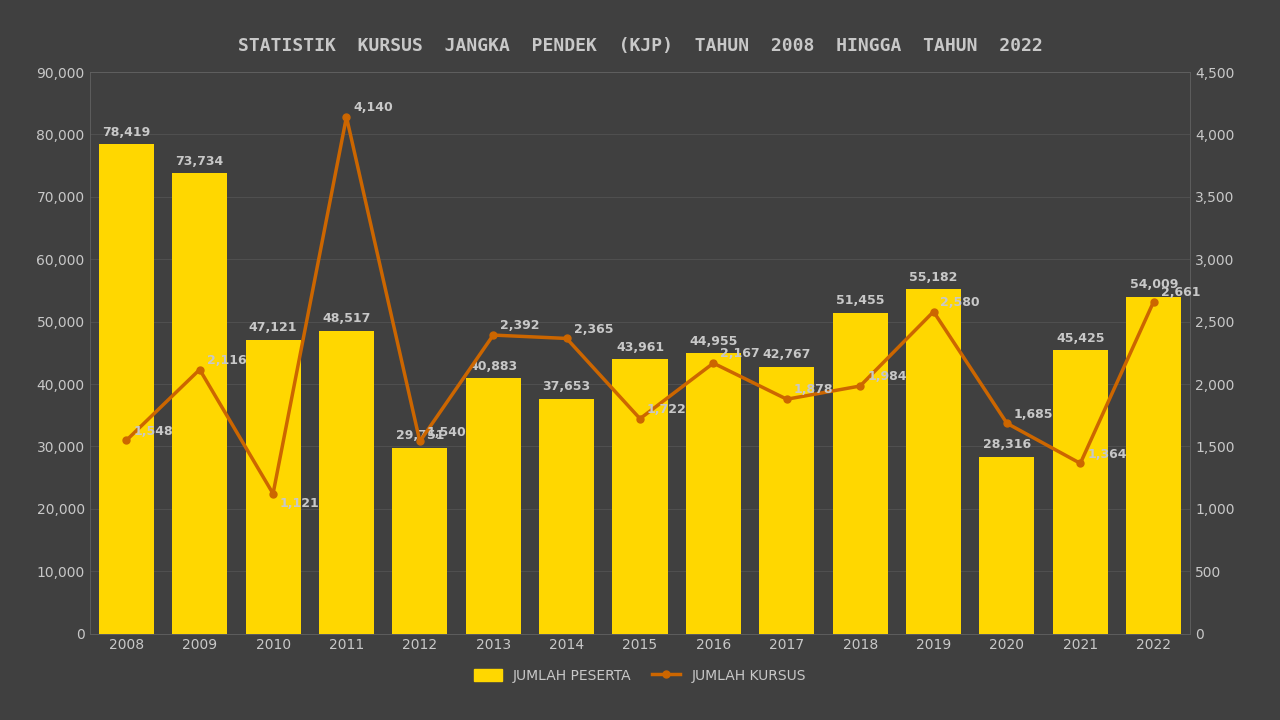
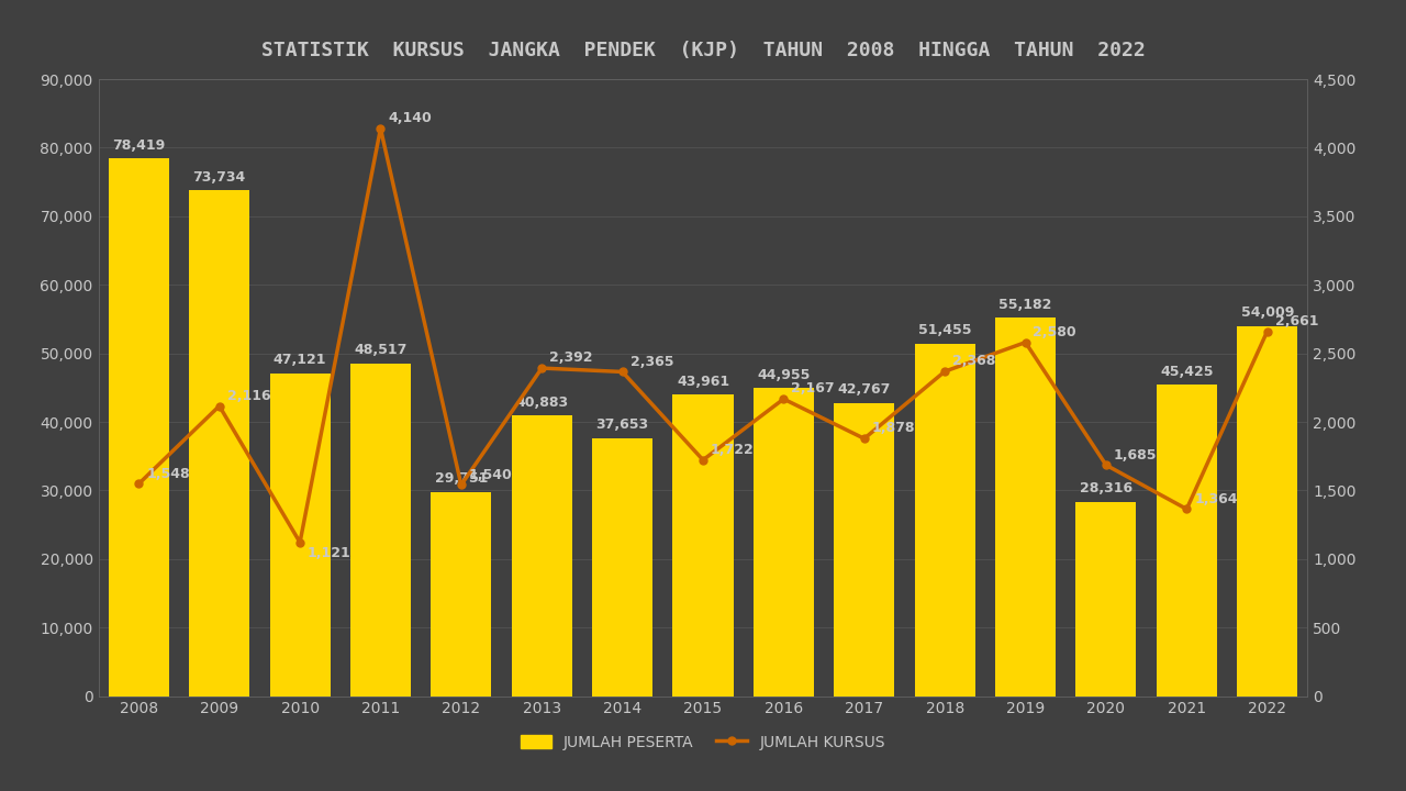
JUMLAH KURSUS/2018: 1,984 -> 2,368
